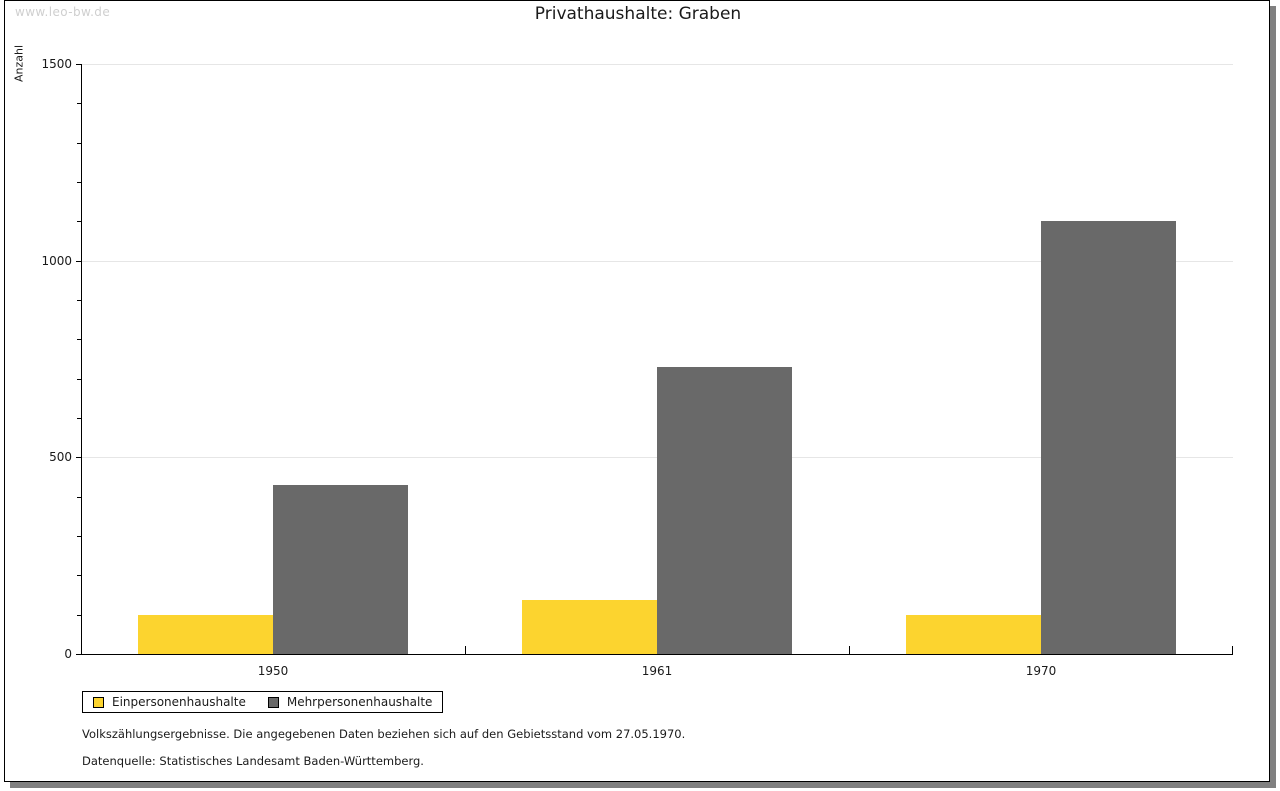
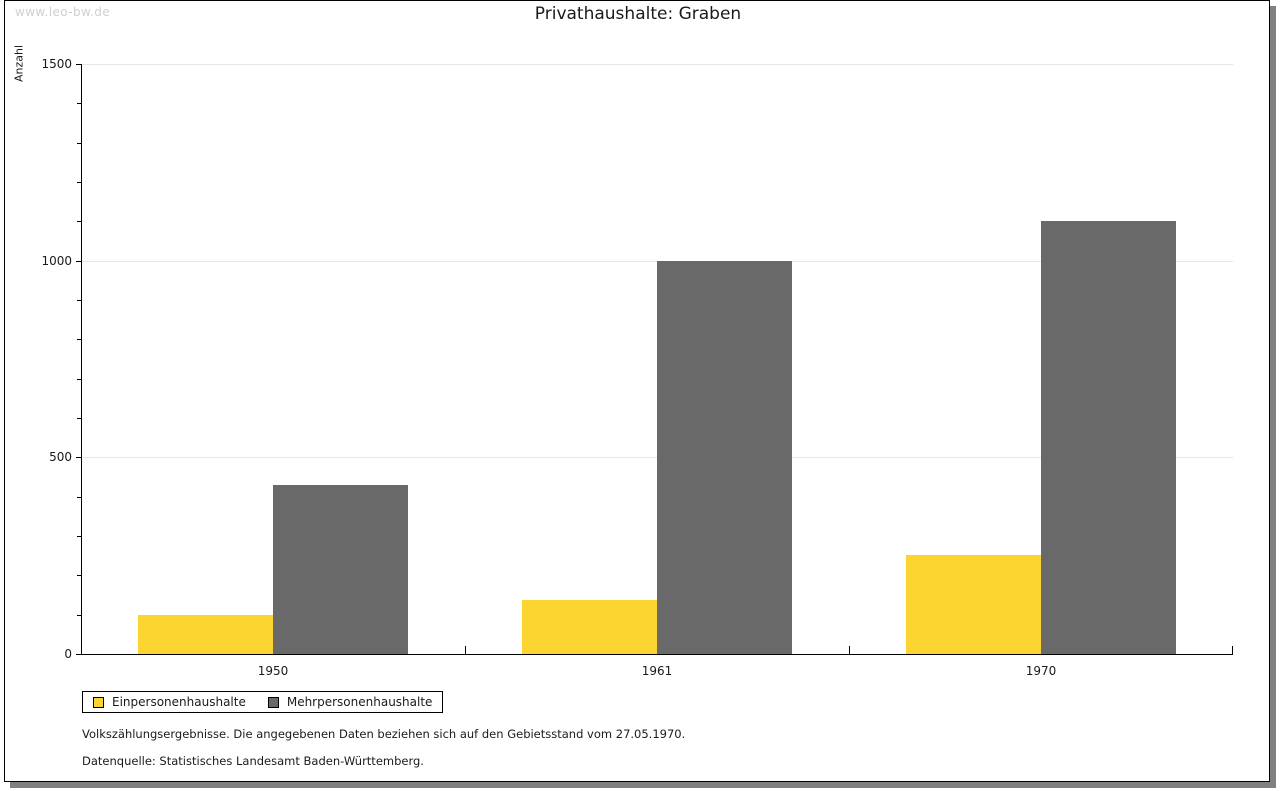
Mehrpersonenhaushalte/1961: 730 -> 1000
Einpersonenhaushalte/1970: 100 -> 250
